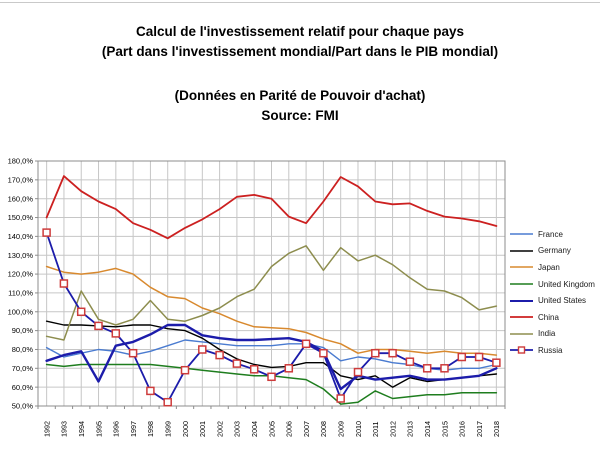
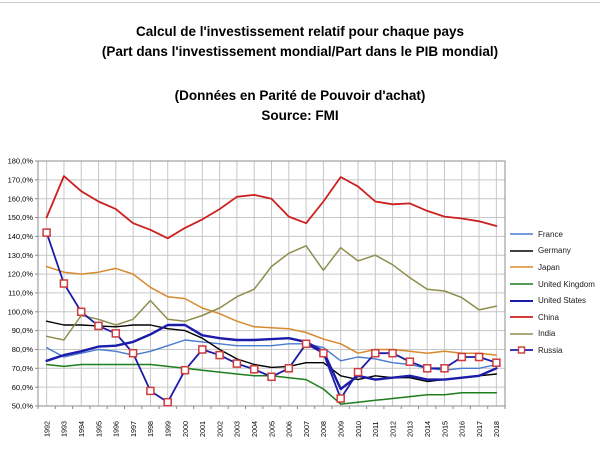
India/1994: 111% -> 98%
United States/1995: 63% -> 82%
United Kingdom/2011: 58% -> 53%
Germany/2012: 60% -> 65%
